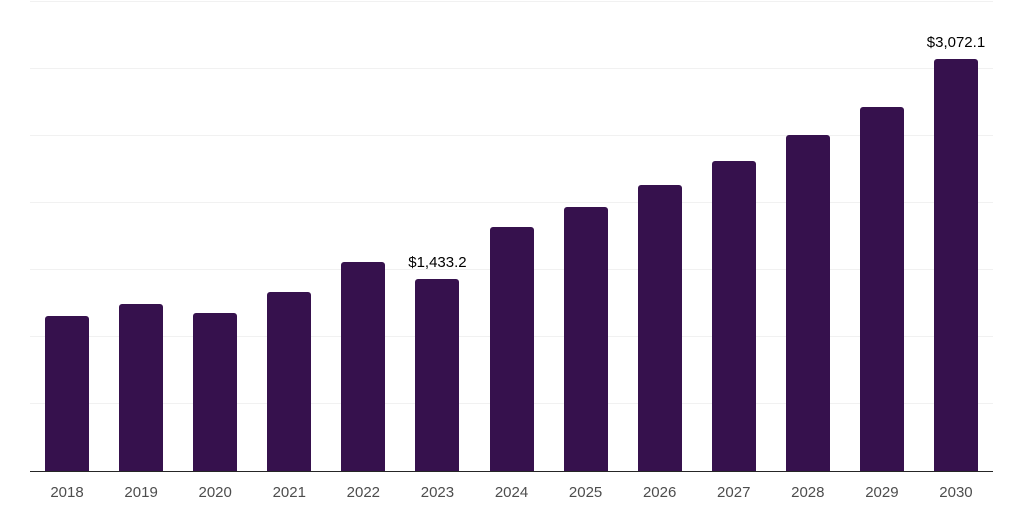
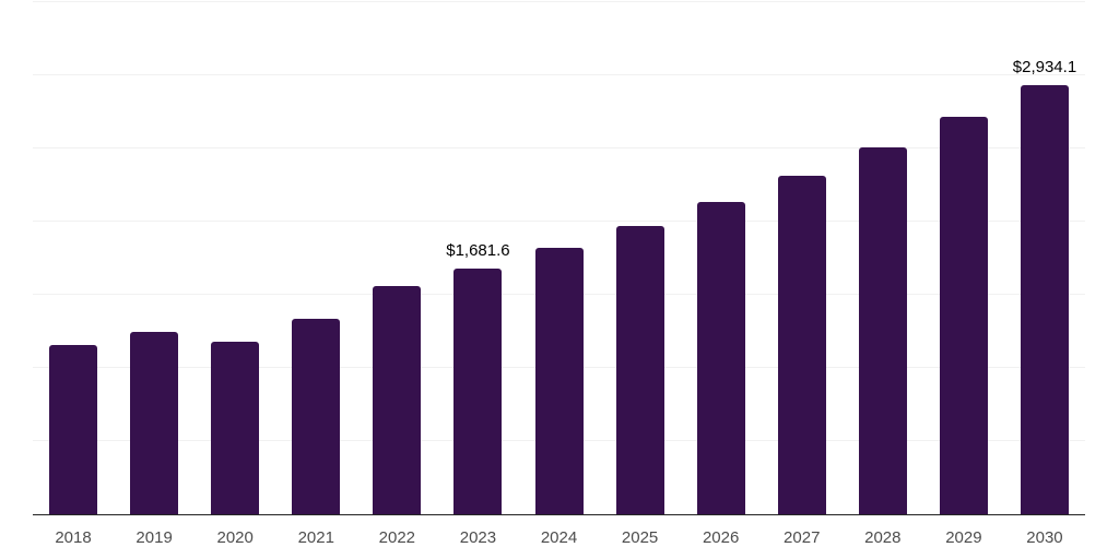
2023: $1,433.2 -> $1,681.6
2030: $3,072.1 -> $2,934.1
